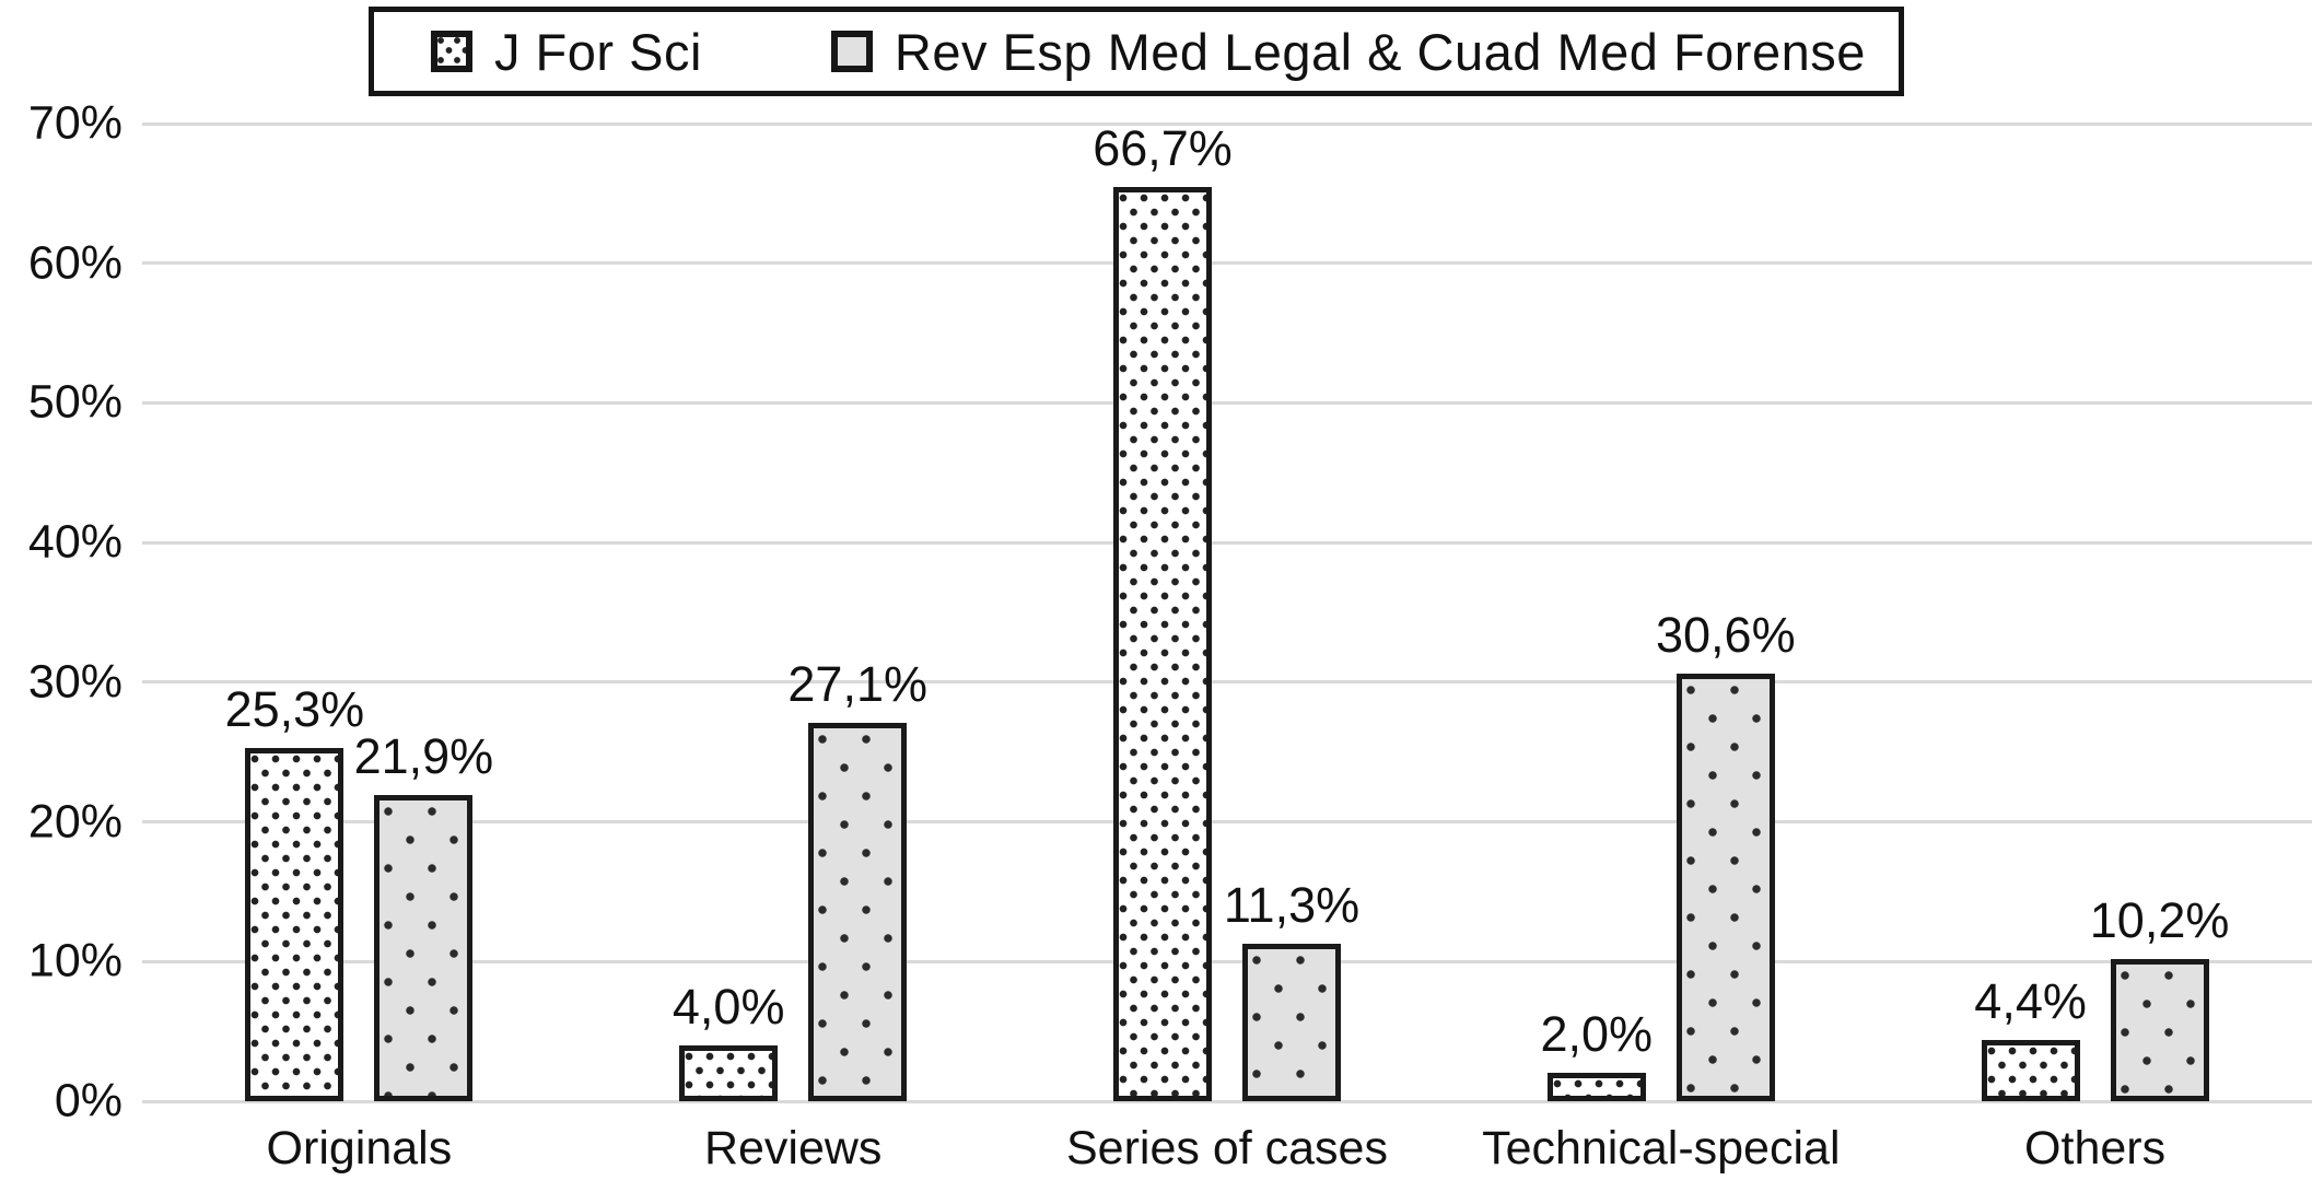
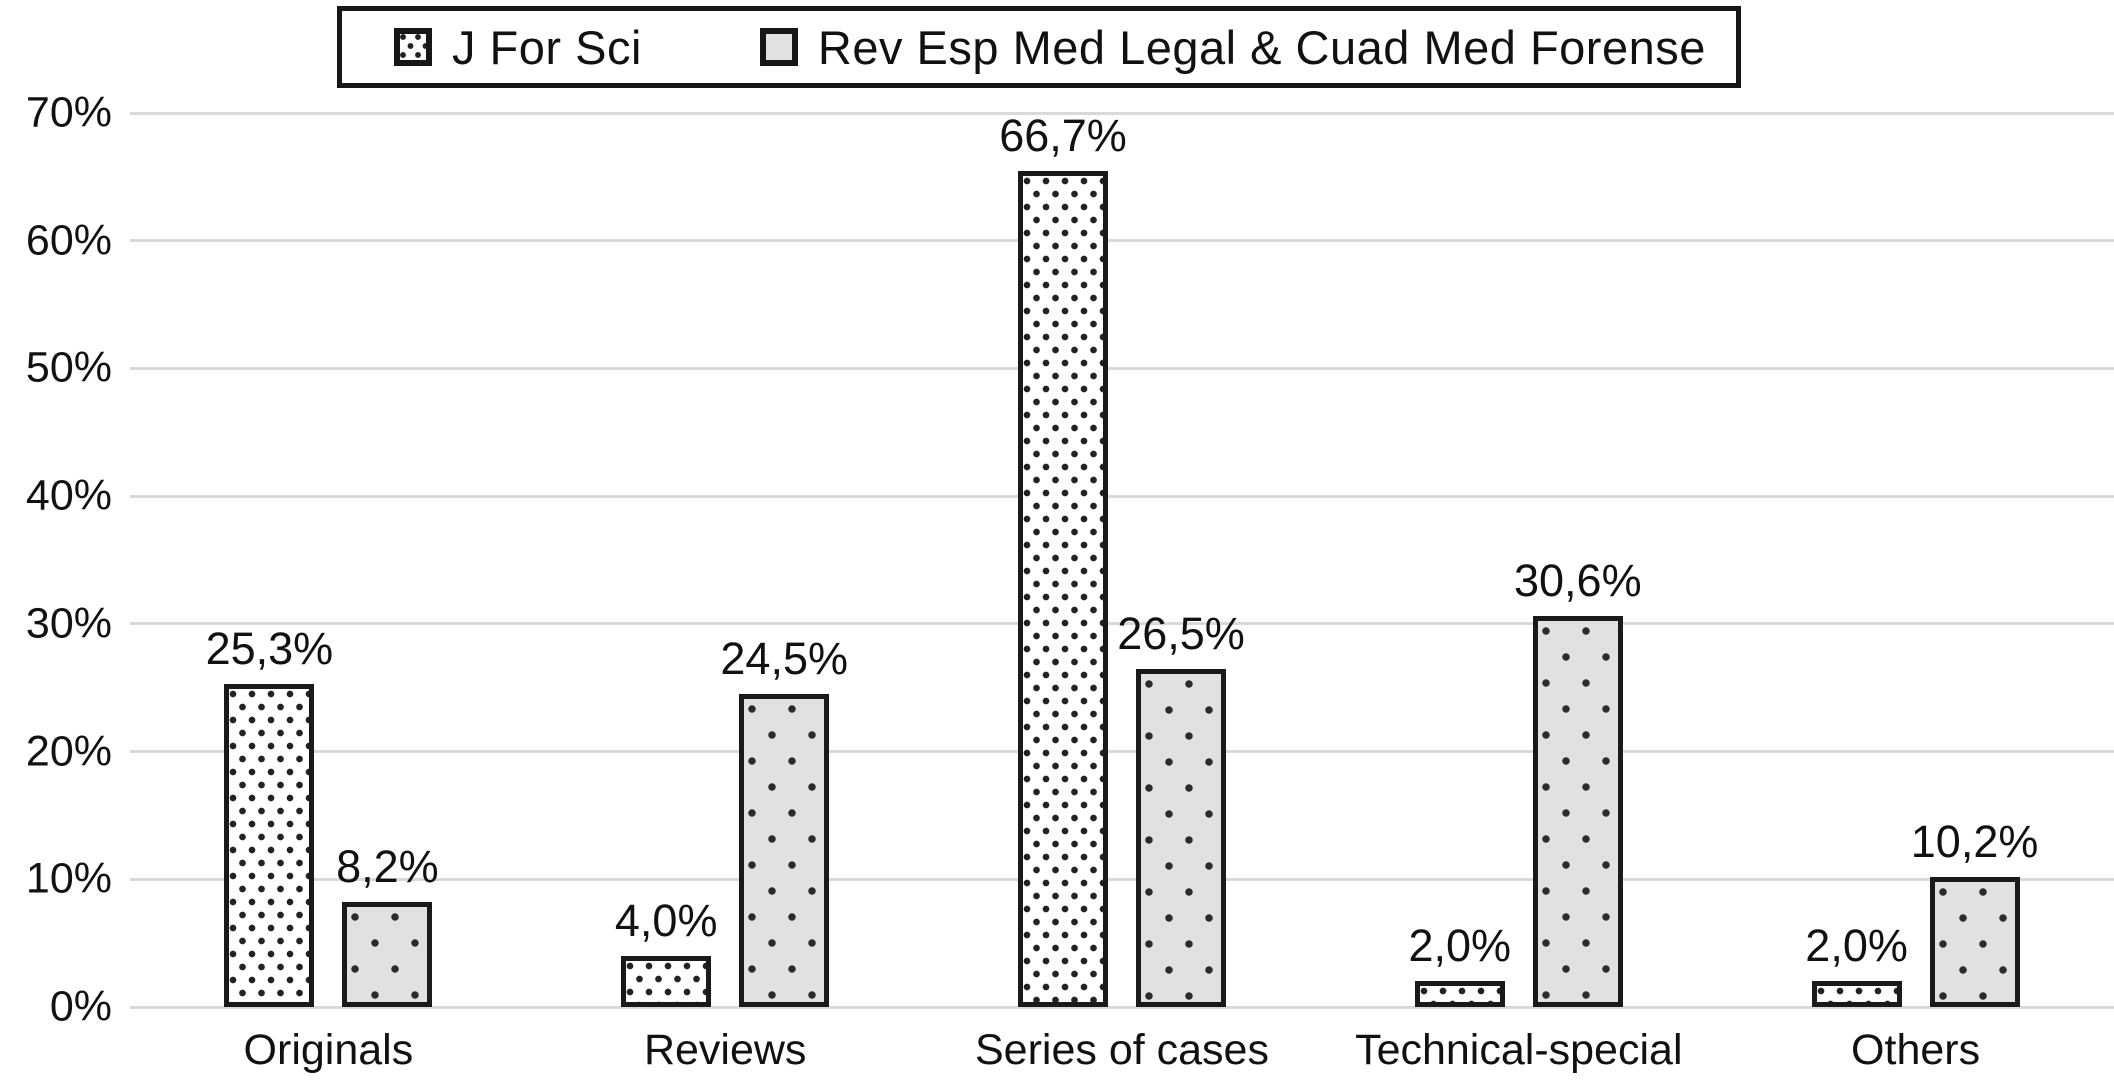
Rev Esp Med Legal & Cuad Med Forense/Originals: 21,9% -> 8,2%
Rev Esp Med Legal & Cuad Med Forense/Reviews: 27,1% -> 24,5%
Rev Esp Med Legal & Cuad Med Forense/Series of cases: 11,3% -> 26,5%
J For Sci/Others: 4,4% -> 2,0%
